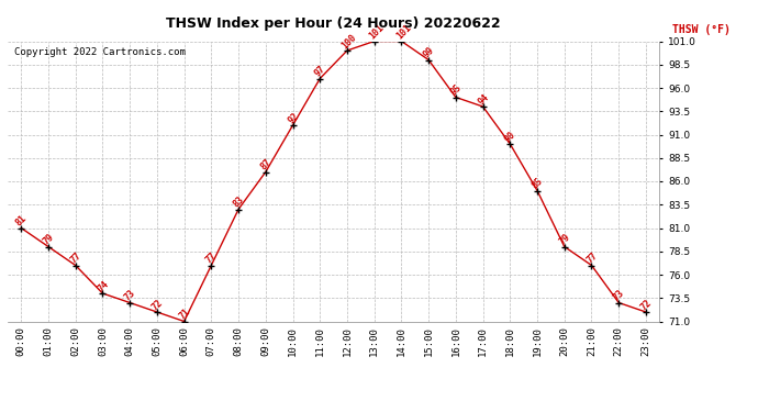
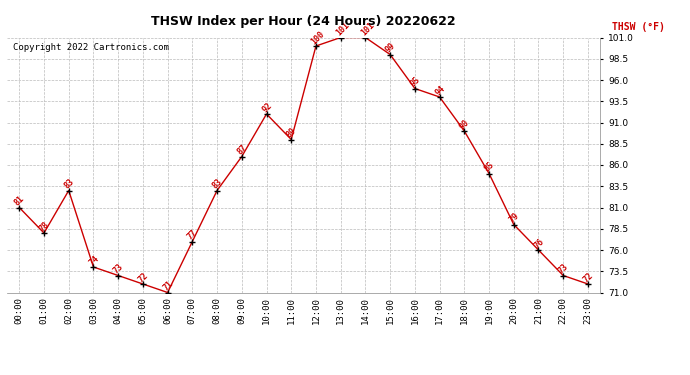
01:00: 79 -> 78
02:00: 77 -> 83
11:00: 97 -> 89
21:00: 77 -> 76
